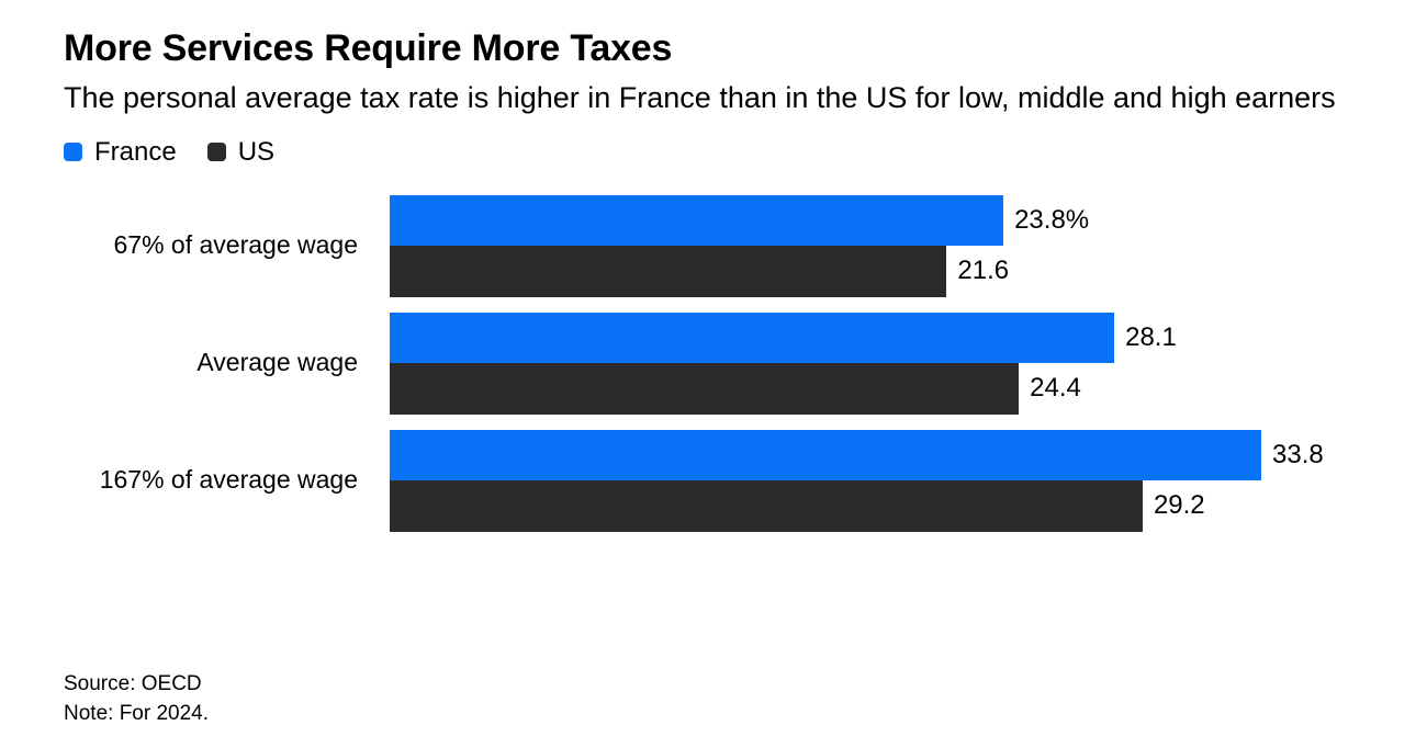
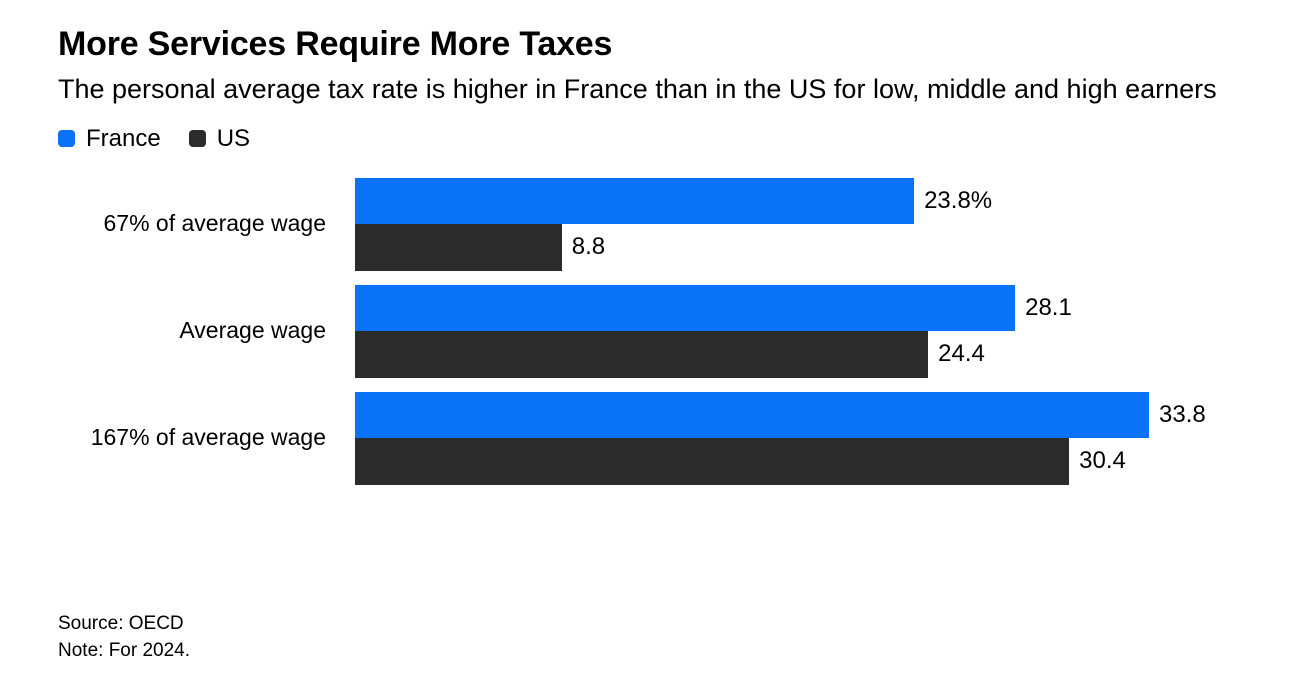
US/67% of average wage: 21.6 -> 8.8
US/167% of average wage: 29.2 -> 30.4
